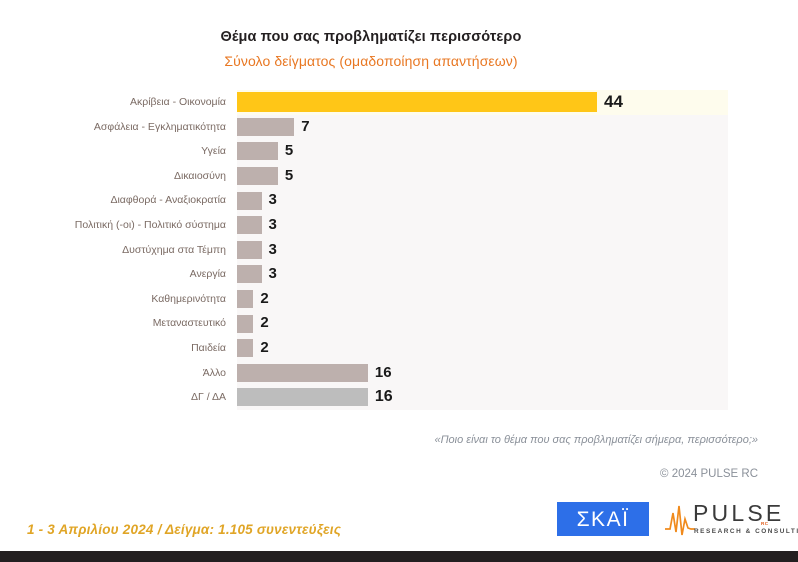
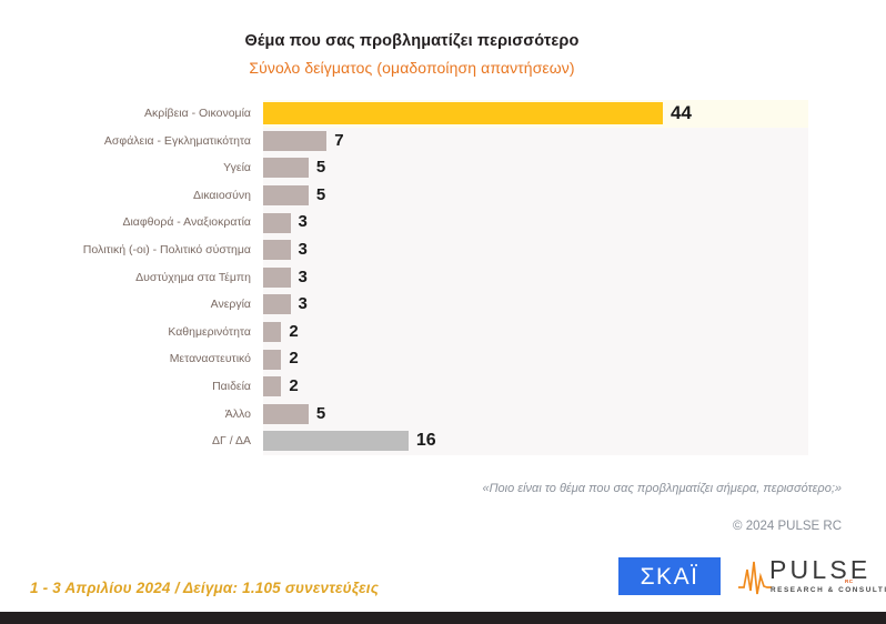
Άλλο: 16 -> 5
